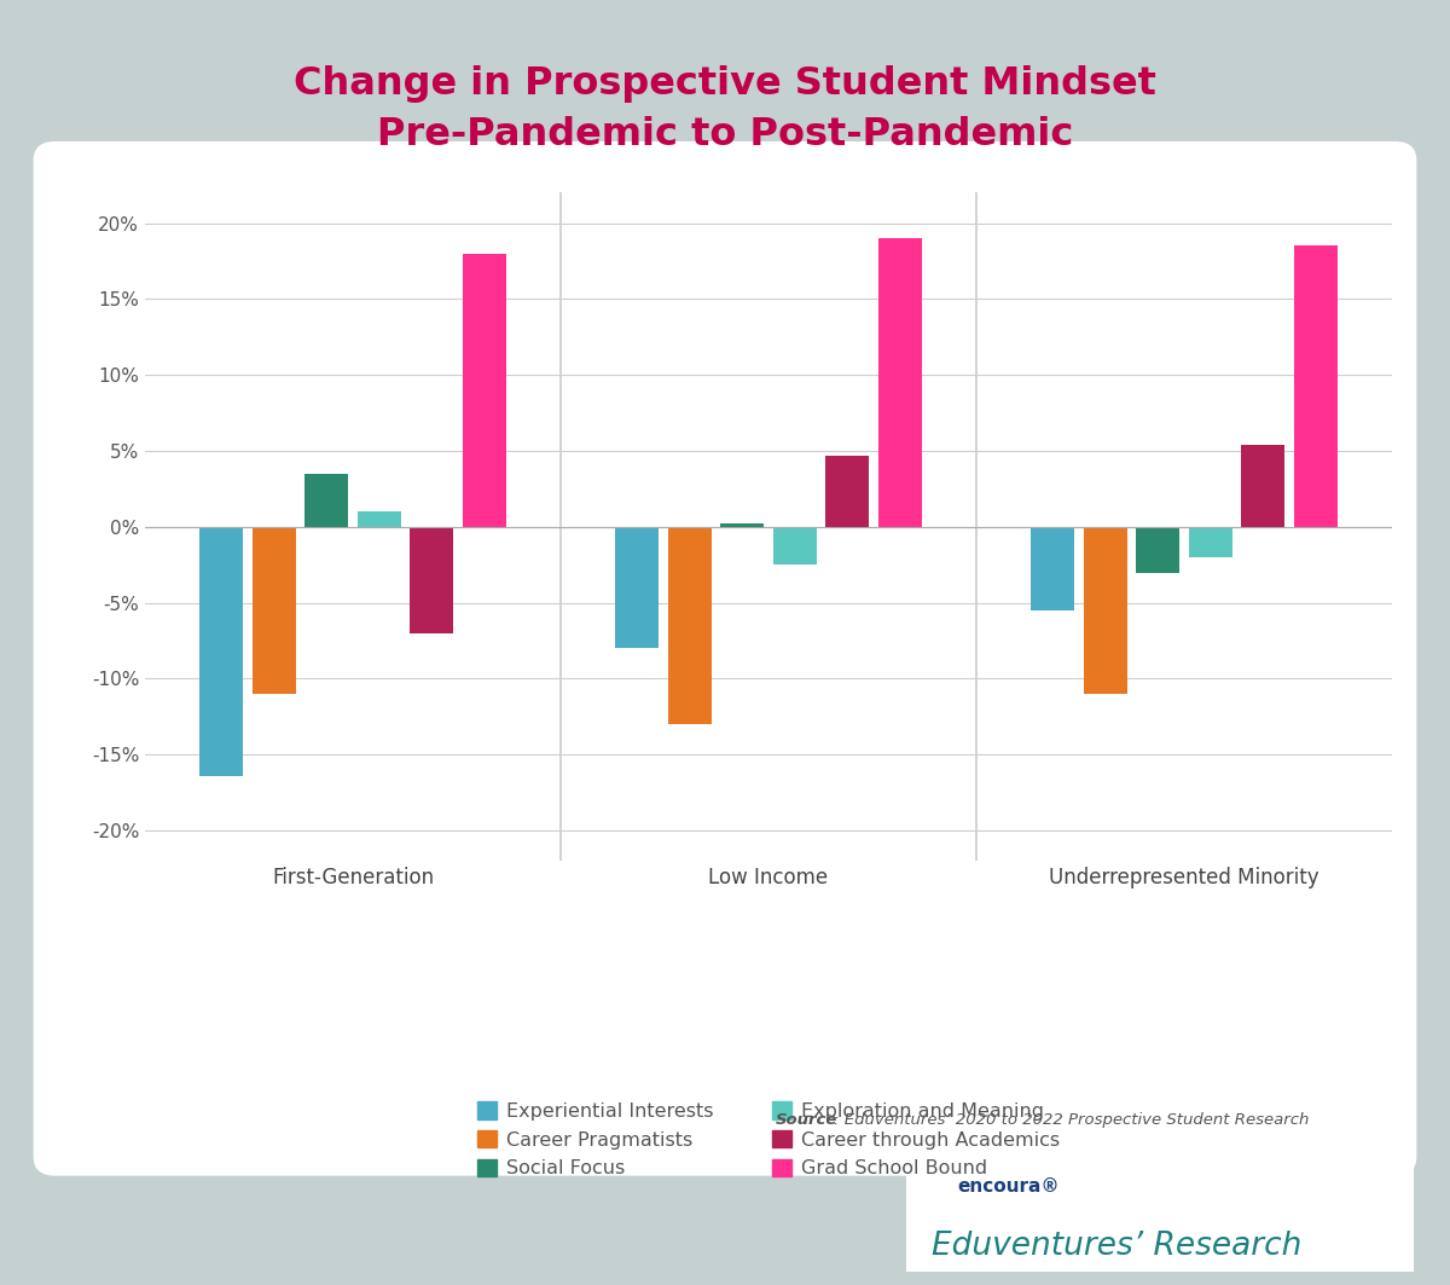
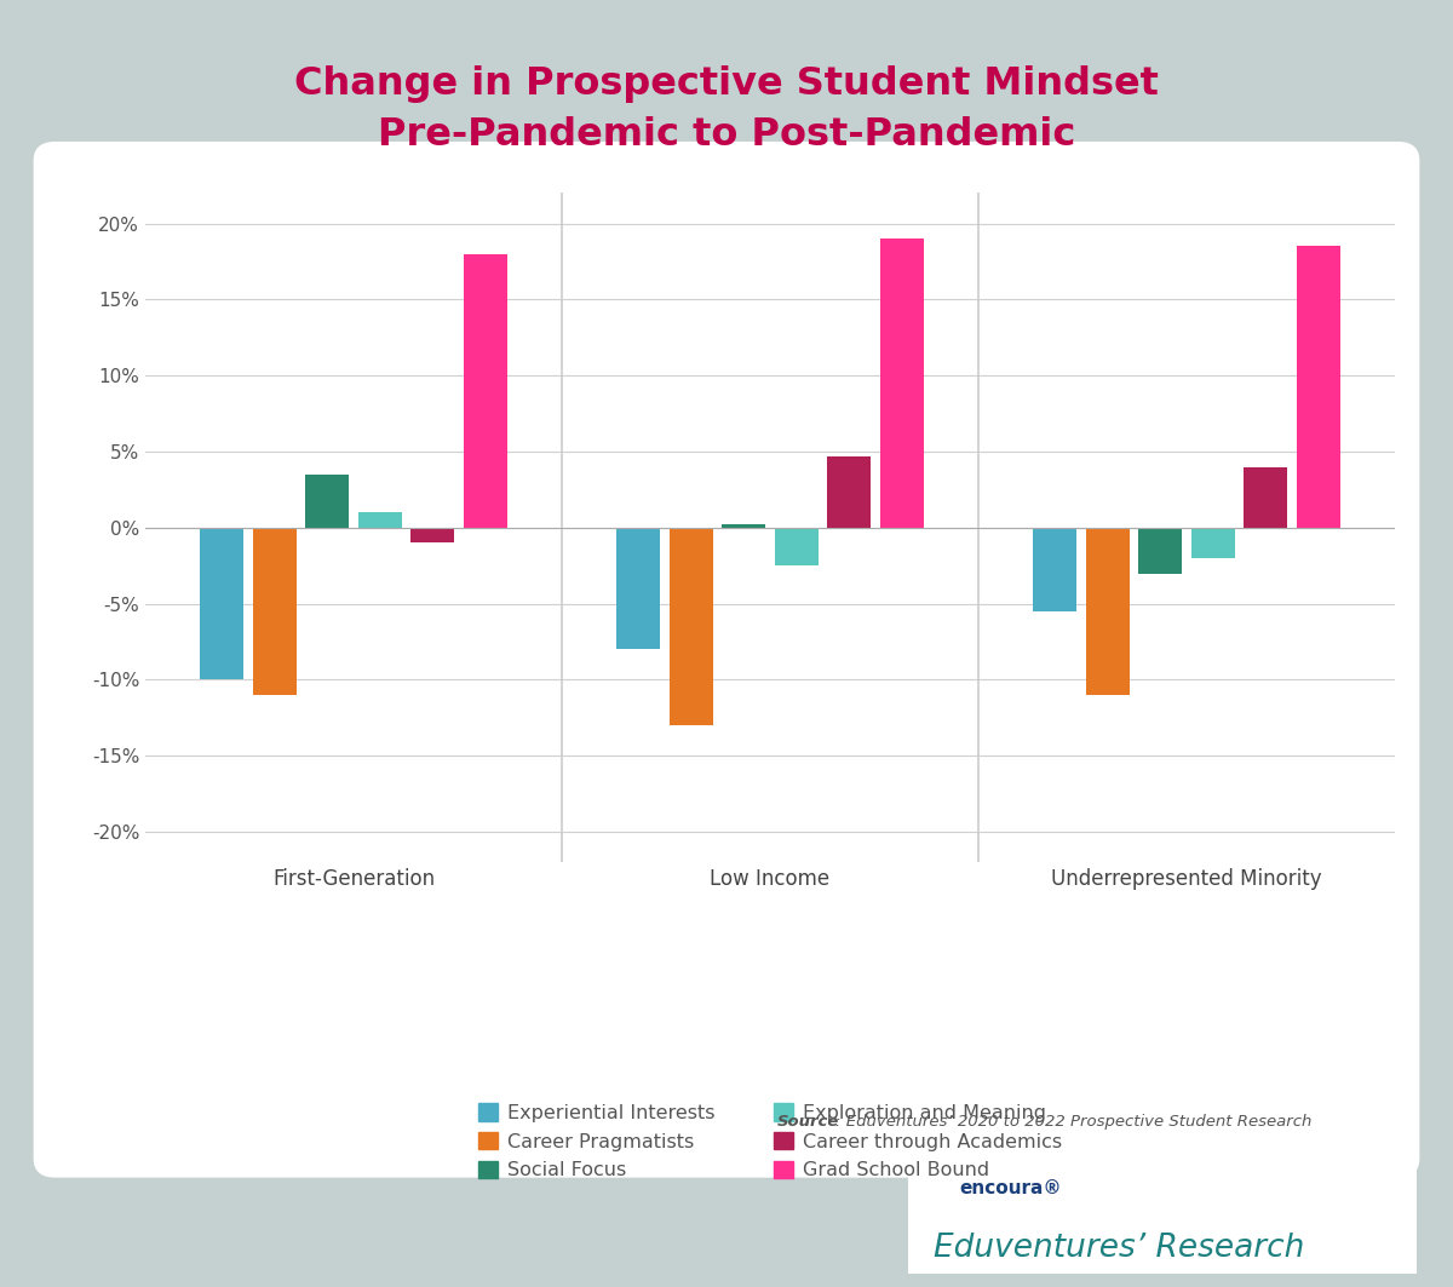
Experiential Interests/First-Generation: -16.4% -> -10.0%
Career through Academics/First-Generation: -7.0% -> -1.0%
Career through Academics/Underrepresented Minority: 5.4% -> 4.0%
